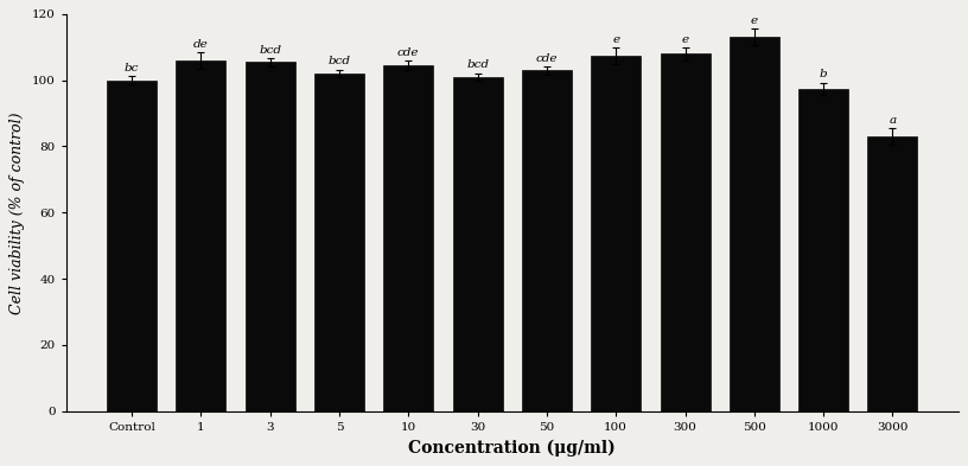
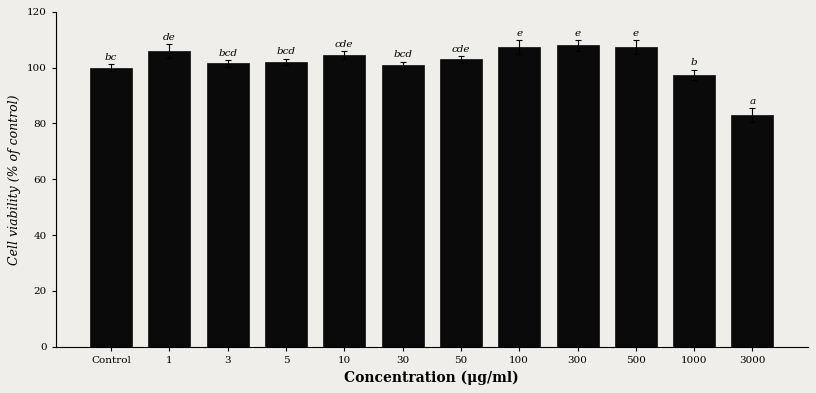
3: 105.5 -> 101.5
500: 113.0 -> 107.5
